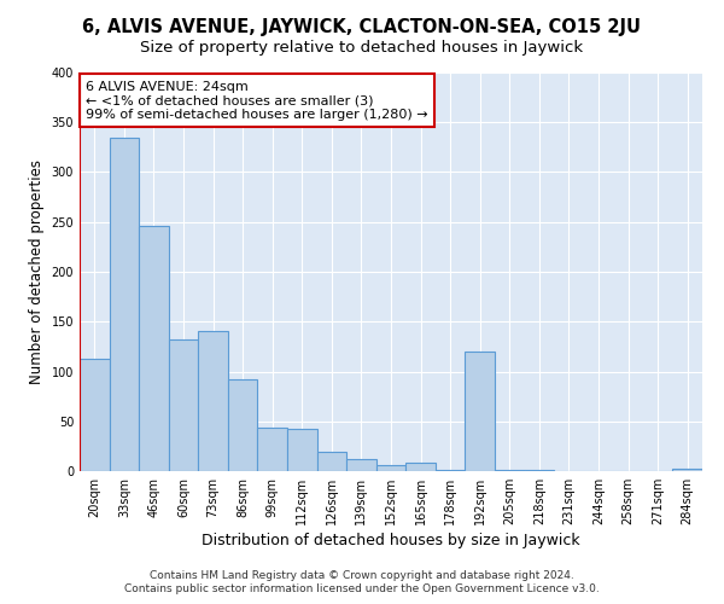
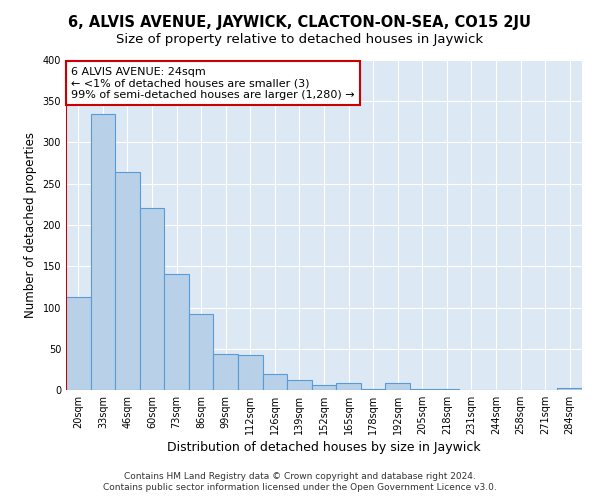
46sqm: 246 -> 264
60sqm: 132 -> 221
192sqm: 120 -> 8
